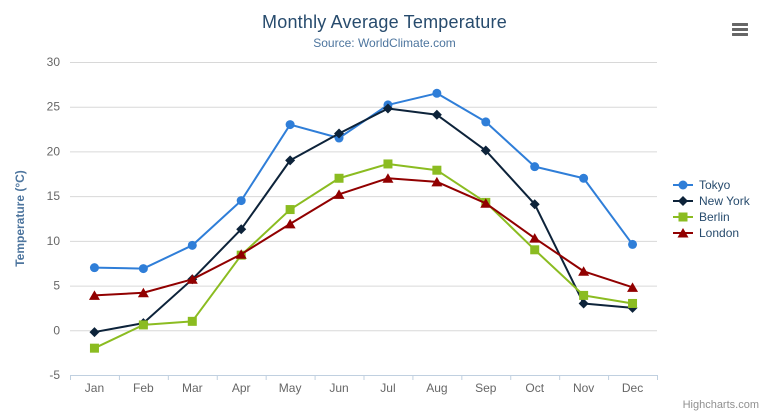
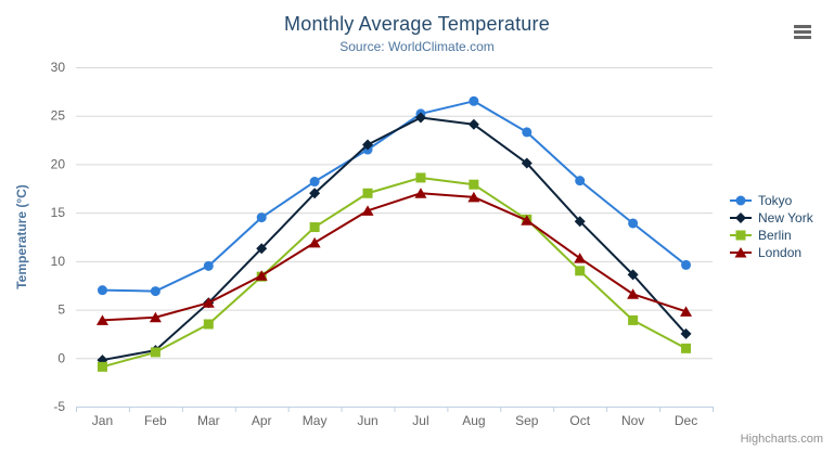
Berlin/Jan: -2 -> -1
Berlin/Mar: 1 -> 4
Tokyo/May: 23 -> 18
New York/May: 19 -> 17
Tokyo/Nov: 17 -> 14
New York/Nov: 3 -> 9
Berlin/Dec: 3 -> 1
